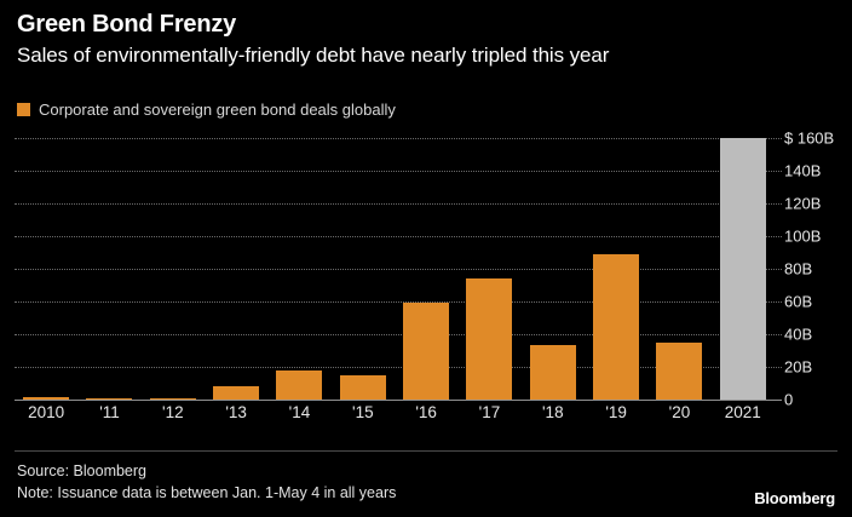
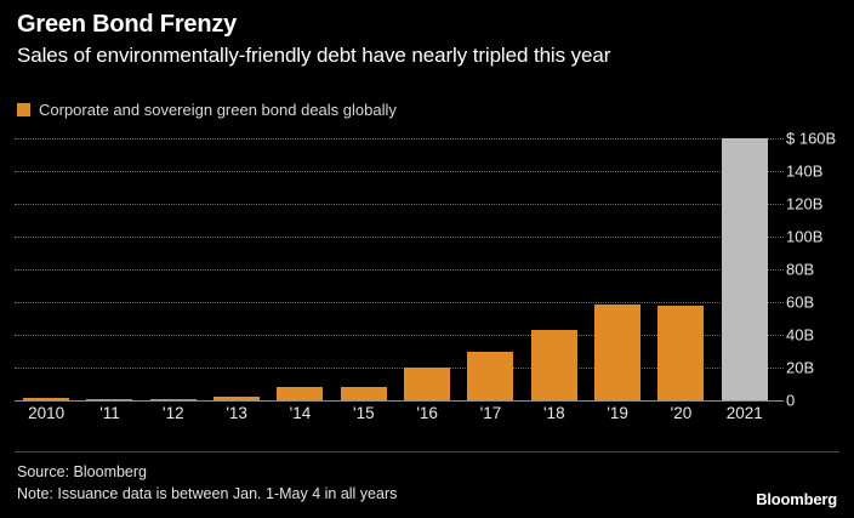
'13: 8B -> 2B
'14: 18B -> 8B
'15: 15B -> 8B
'16: 59B -> 20B
'17: 74B -> 30B
'18: 33B -> 43B
'19: 89B -> 58B
'20: 35B -> 58B
